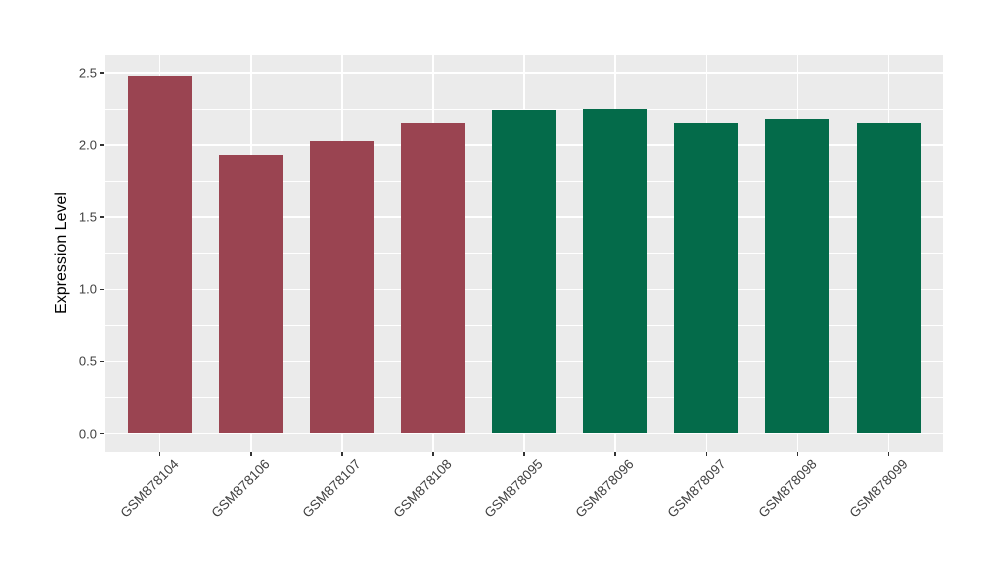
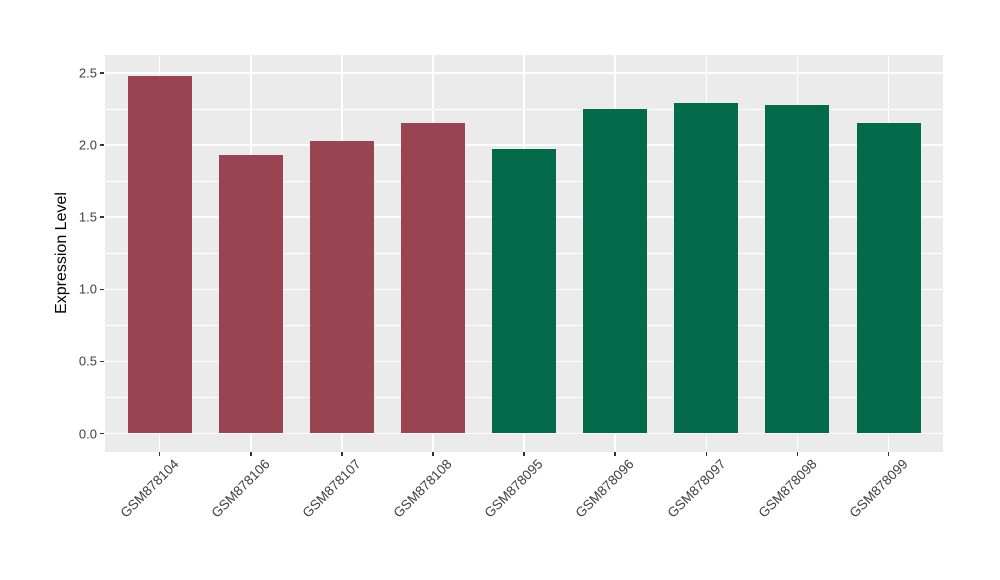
GSM878095: 2.24 -> 1.97
GSM878097: 2.15 -> 2.29
GSM878098: 2.18 -> 2.28
